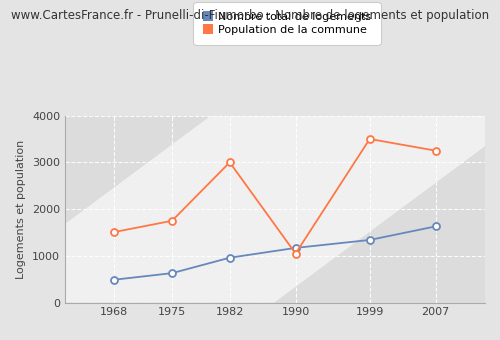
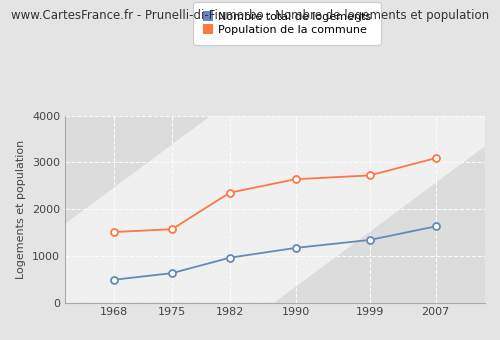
Population de la commune/1975: 1750 -> 1570
Population de la commune/1982: 3000 -> 2350
Population de la commune/1990: 1050 -> 2640
Population de la commune/1999: 3500 -> 2720
Population de la commune/2007: 3250 -> 3090
